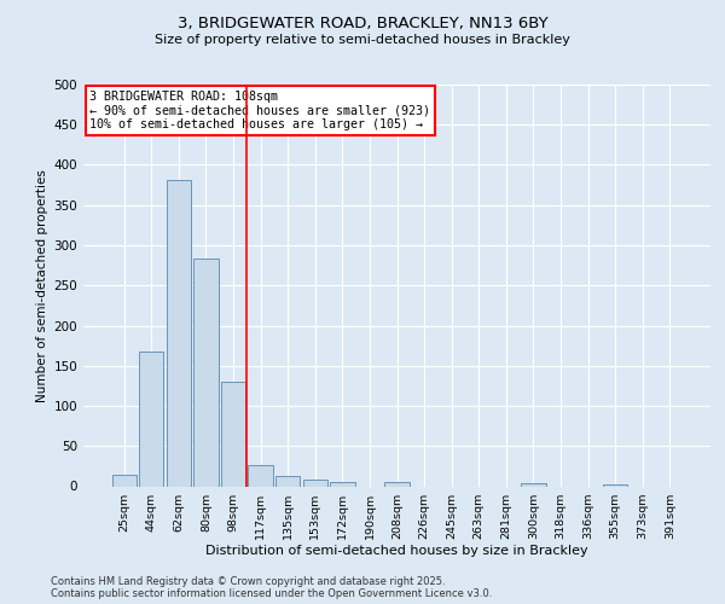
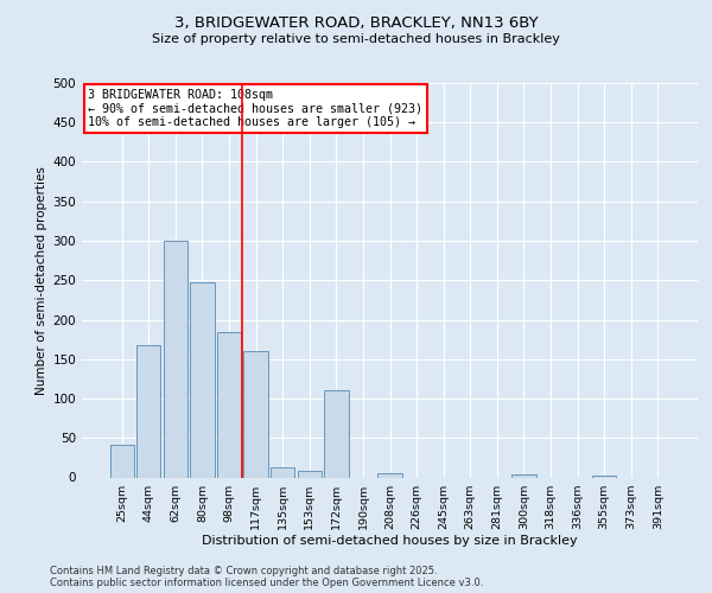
25sqm: 15 -> 42
62sqm: 381 -> 300
80sqm: 283 -> 248
98sqm: 130 -> 184
117sqm: 27 -> 160
172sqm: 5 -> 110
